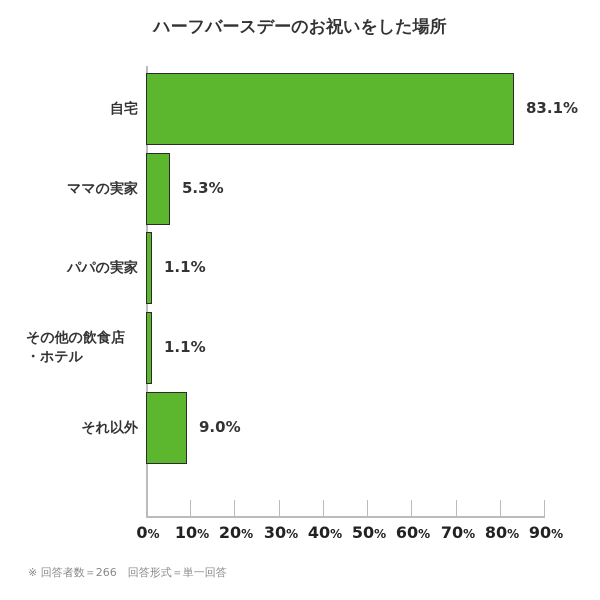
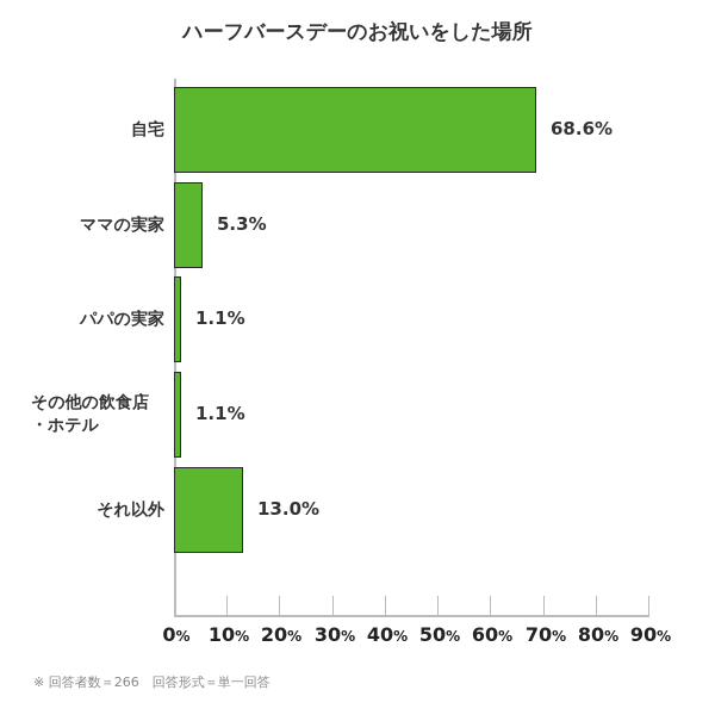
自宅: 83.1% -> 68.6%
それ以外: 9.0% -> 13.0%
